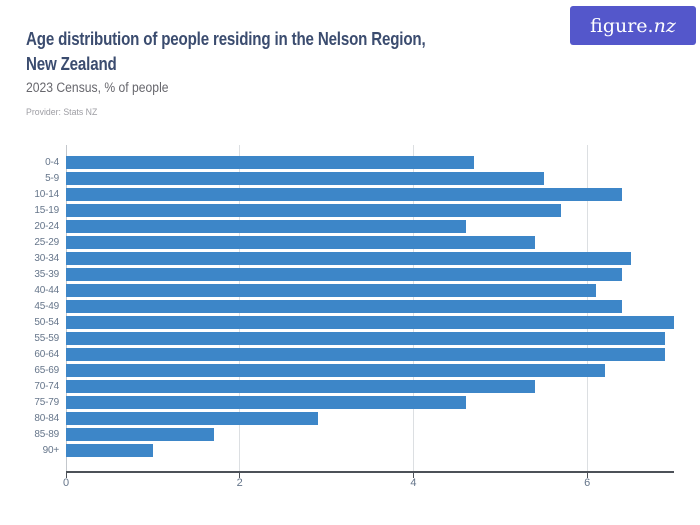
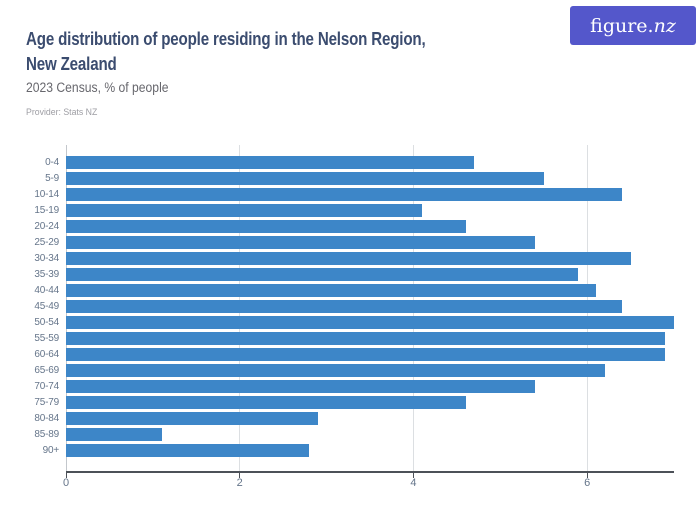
15-19: 5.7 -> 4.1
35-39: 6.4 -> 5.9
85-89: 1.7 -> 1.1
90+: 1.0 -> 2.8
